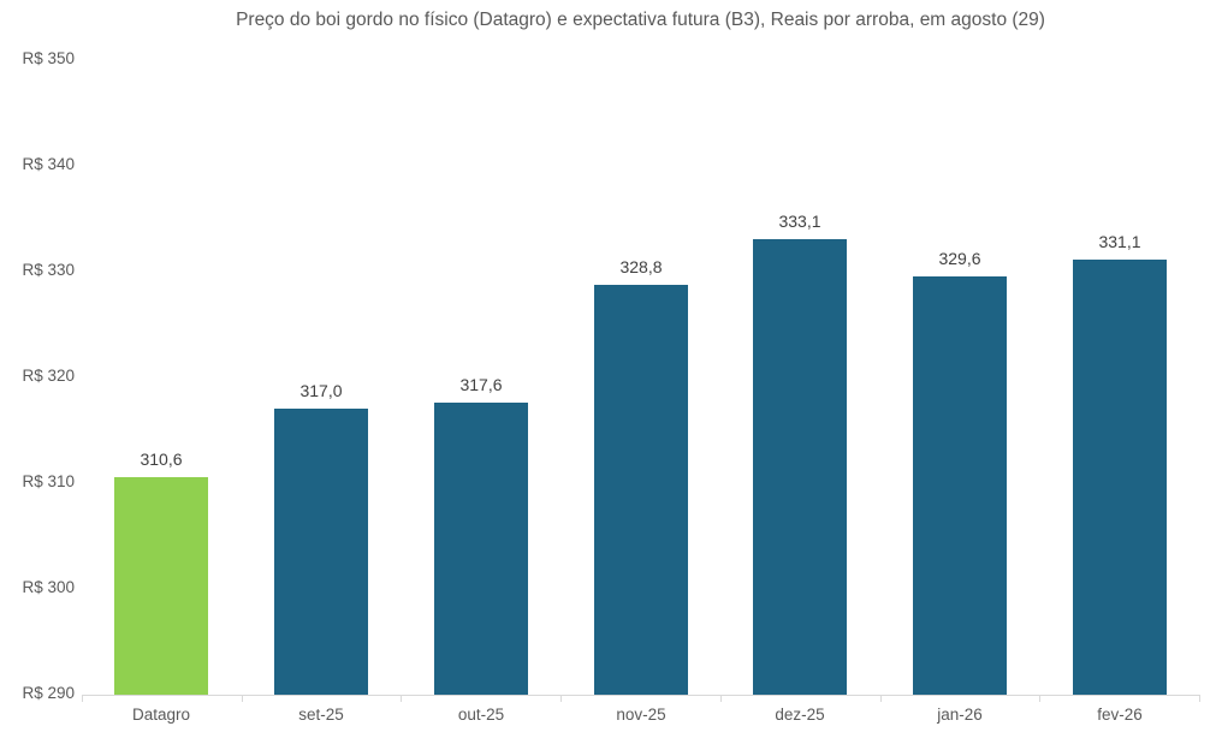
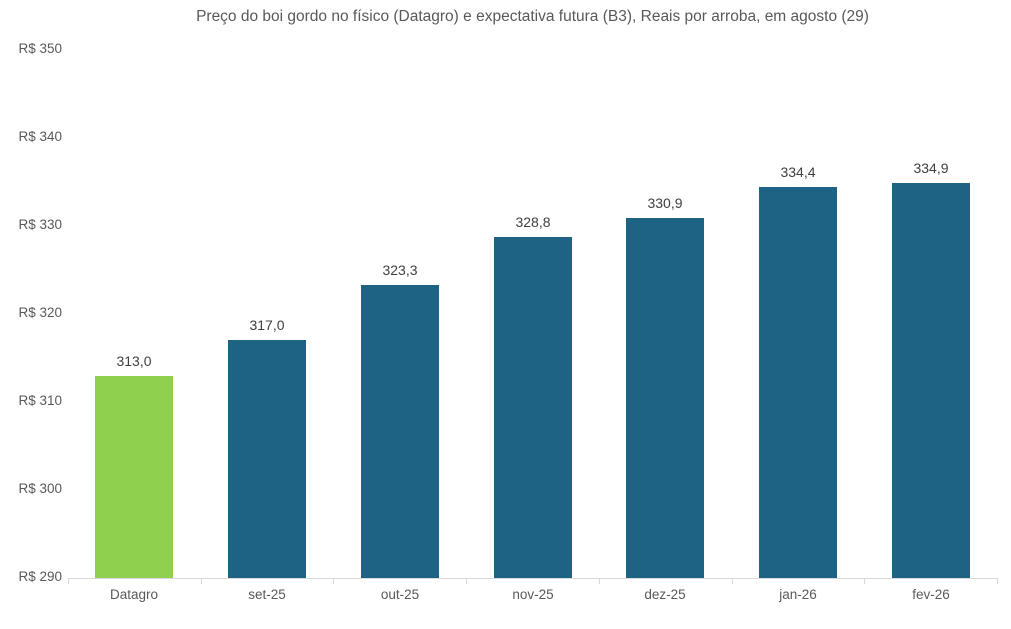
Datagro: 310,6 -> 313,0
out-25: 317,6 -> 323,3
dez-25: 333,1 -> 330,9
jan-26: 329,6 -> 334,4
fev-26: 331,1 -> 334,9
